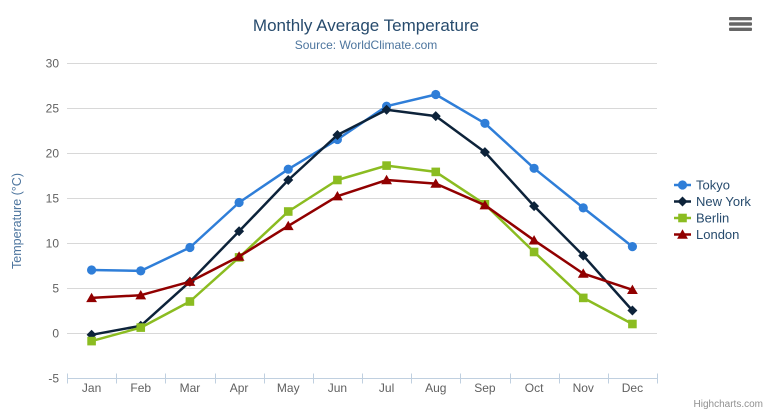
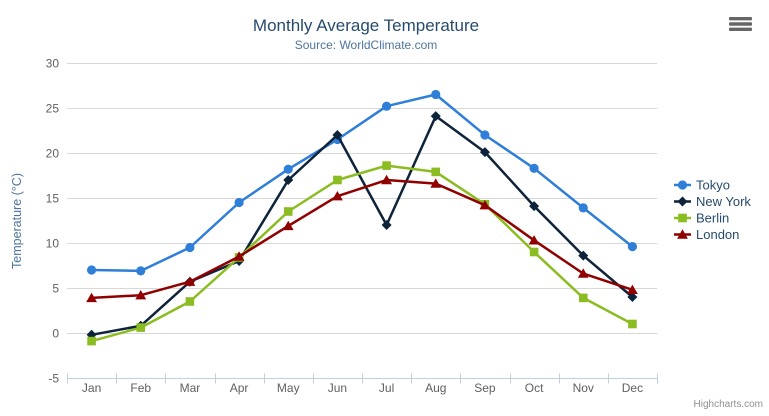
New York/Apr: 11 -> 8
New York/Jul: 25 -> 12
Tokyo/Sep: 23 -> 22
New York/Dec: 2 -> 4
